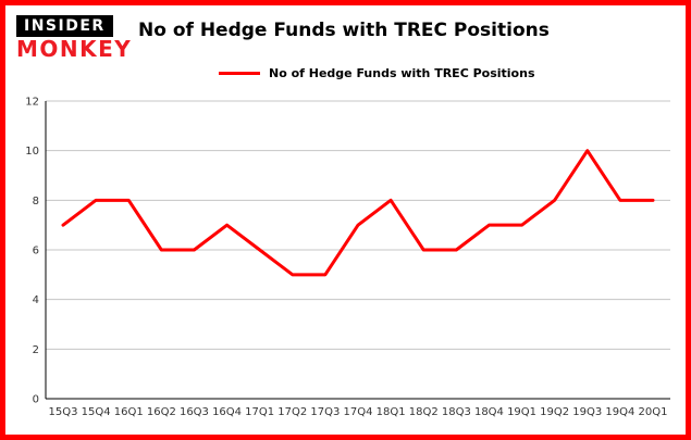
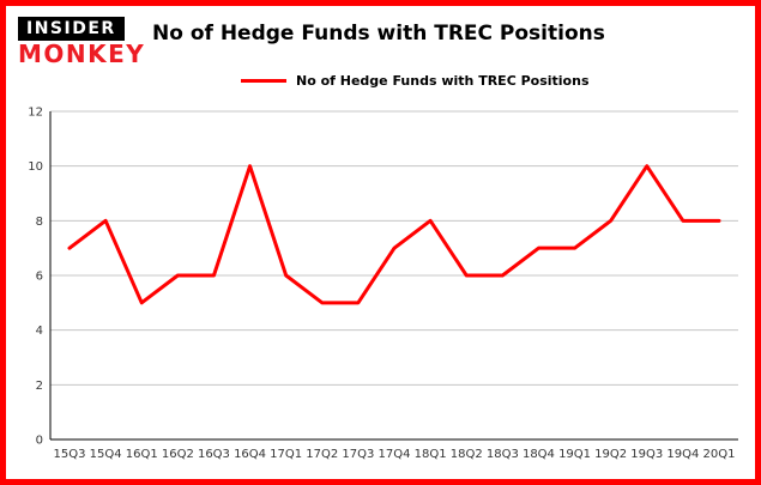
16Q1: 8 -> 5
16Q4: 7 -> 10
